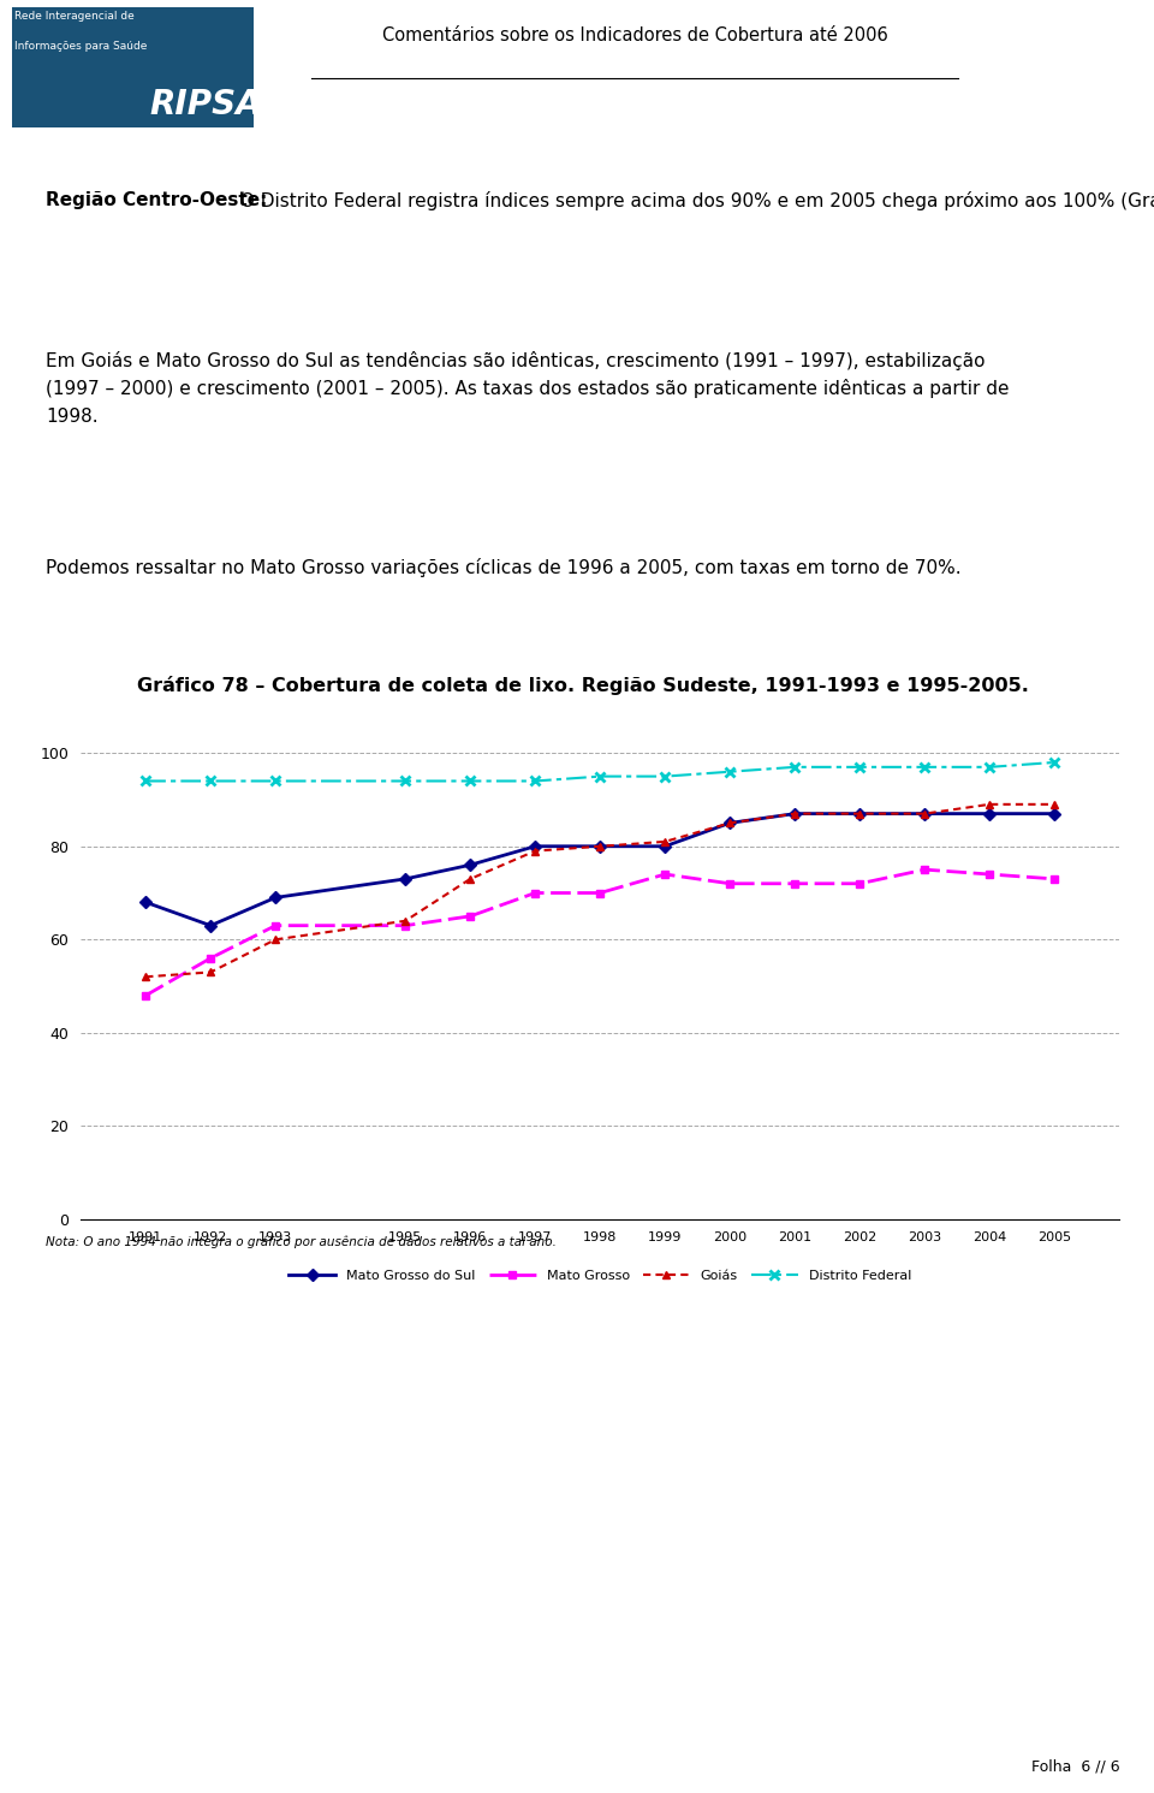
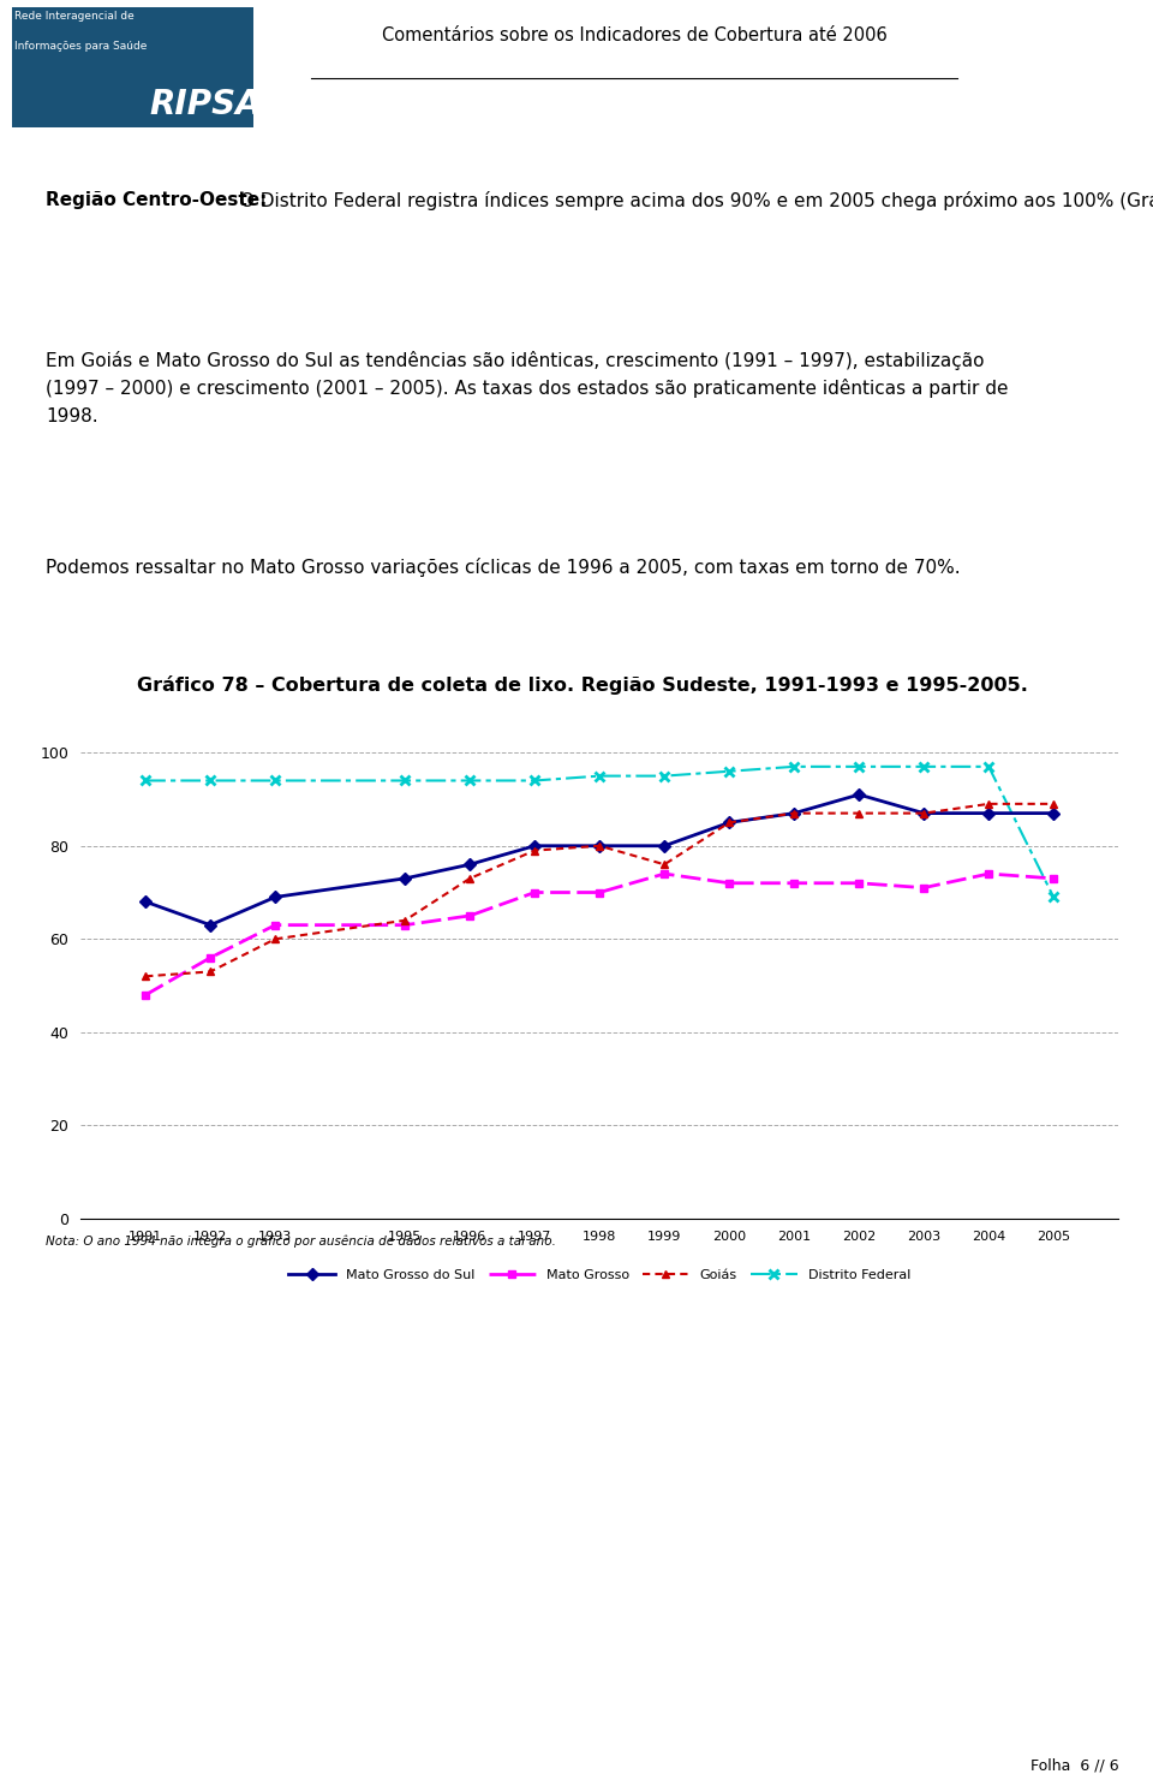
Goiás/1999: 81 -> 76
Mato Grosso do Sul/2002: 87 -> 91
Mato Grosso/2003: 75 -> 71
Distrito Federal/2005: 98 -> 69
